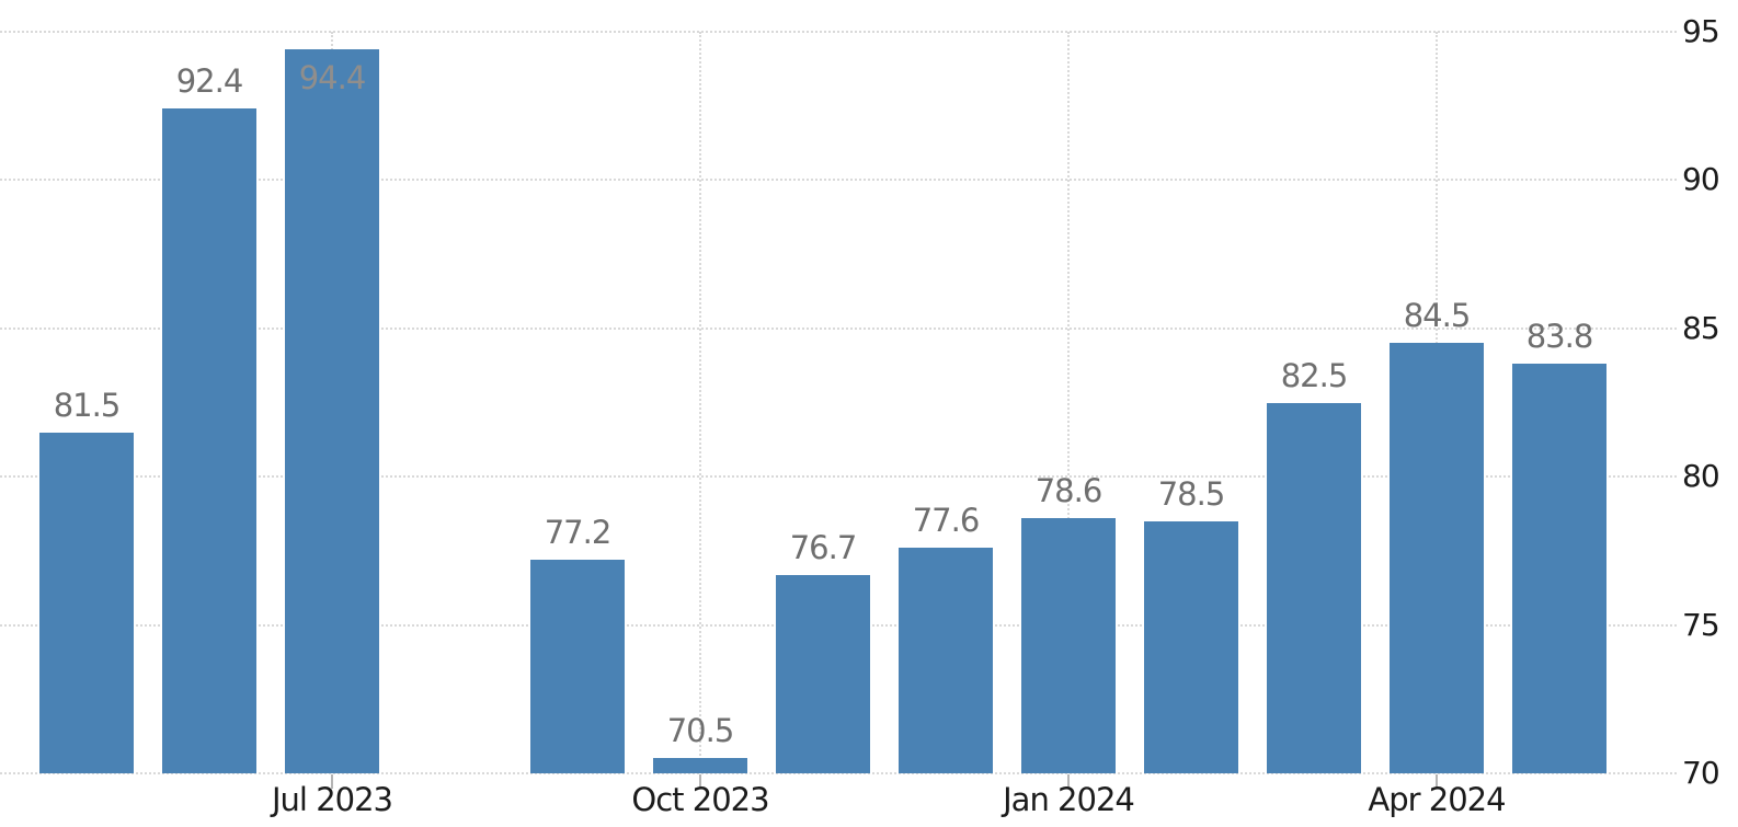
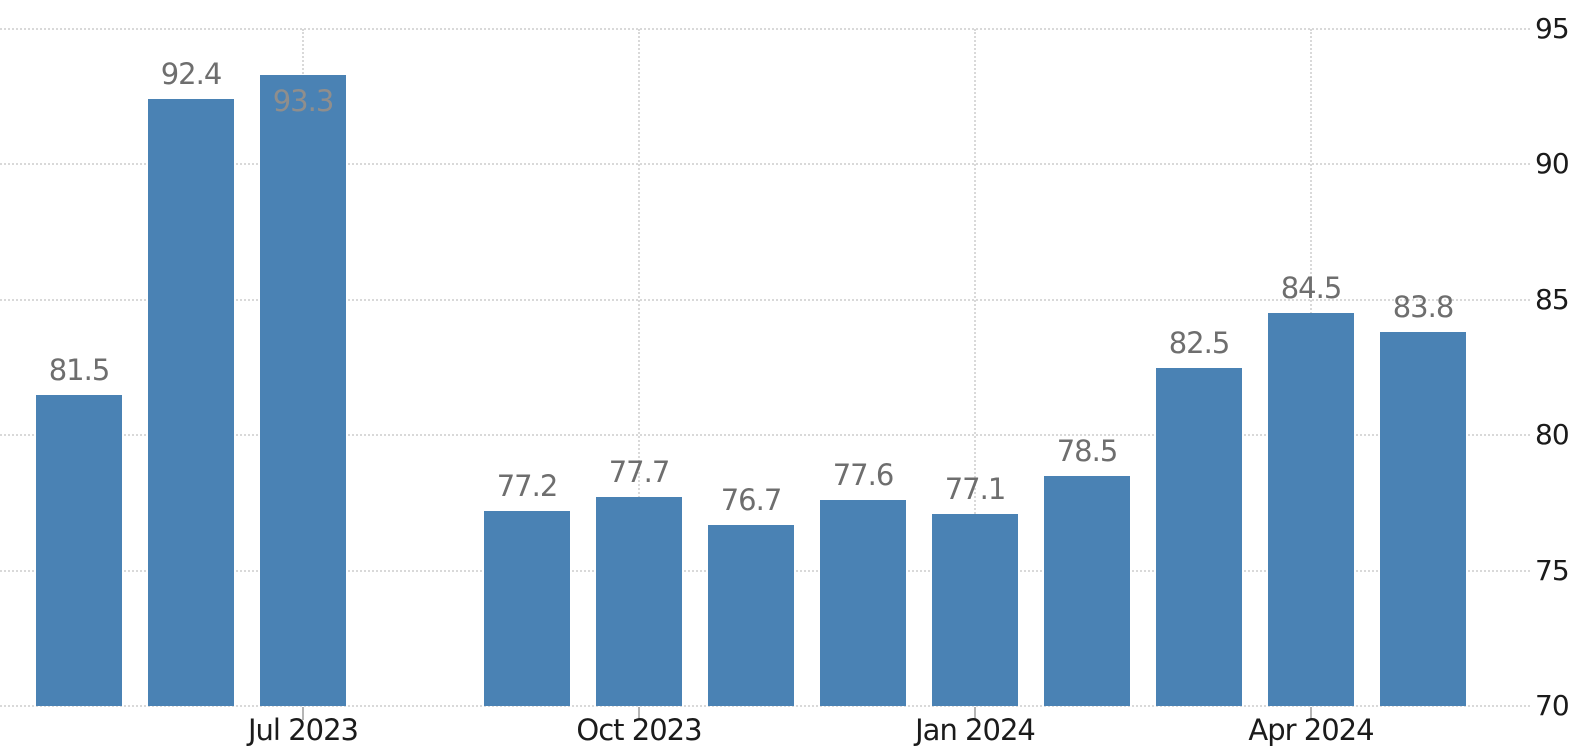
Jul 2023: 94.4 -> 93.3
Oct 2023: 70.5 -> 77.7
Jan 2024: 78.6 -> 77.1
